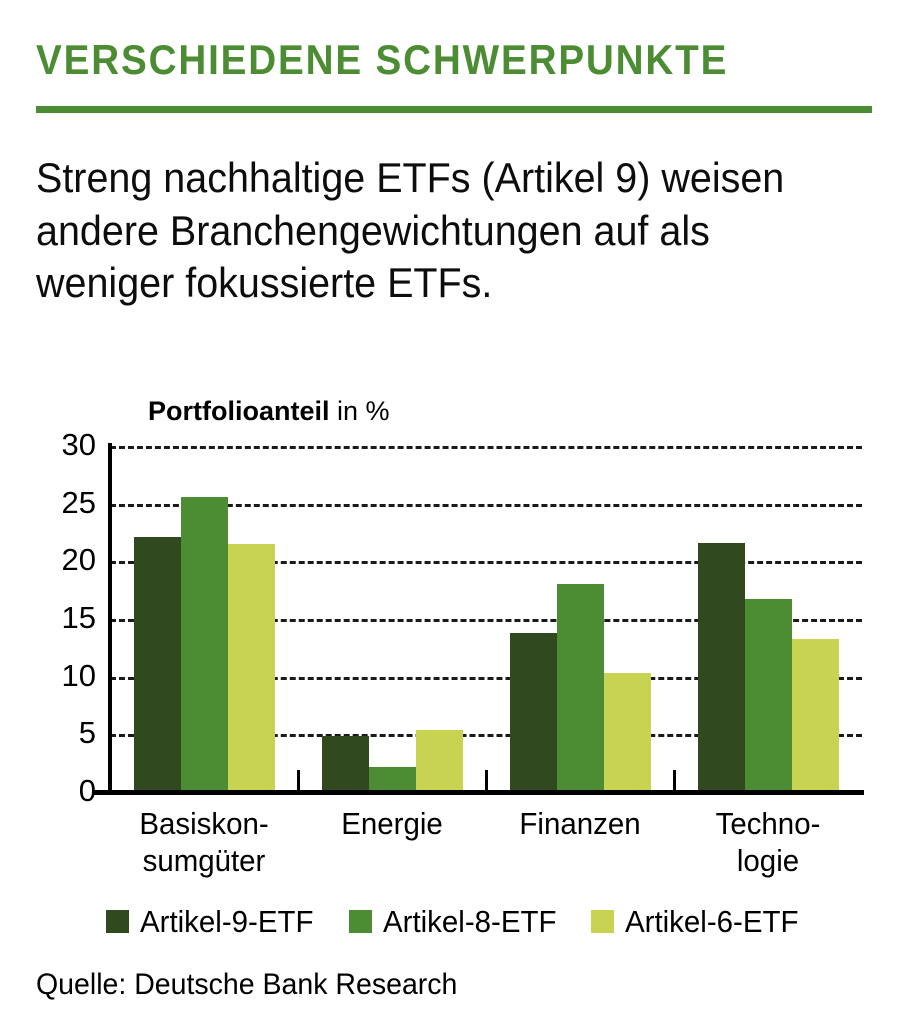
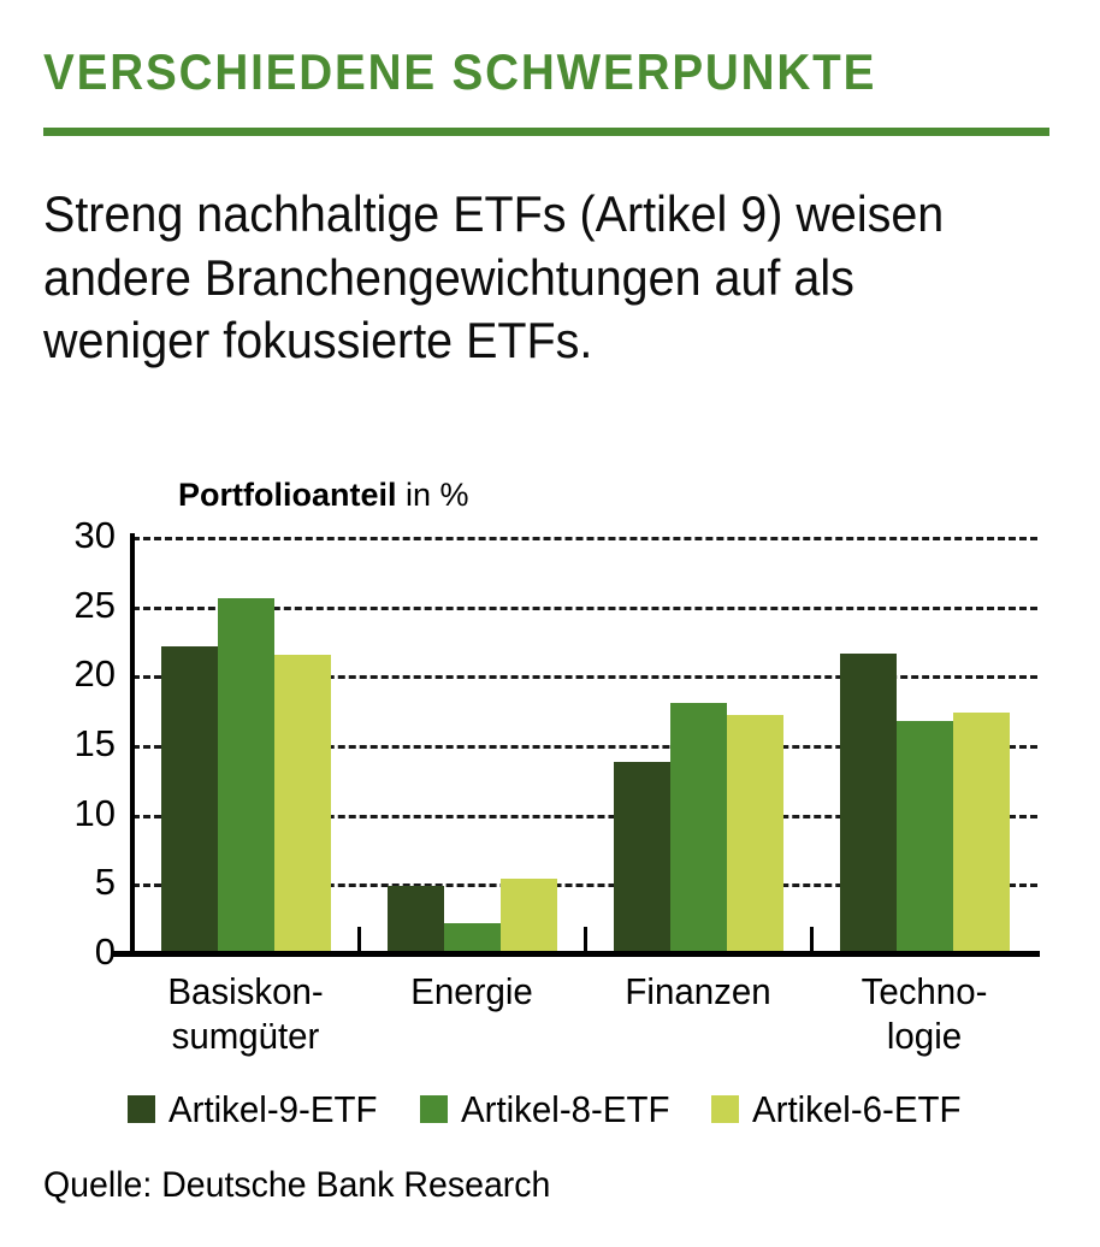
Artikel-6-ETF/Finanzen: 10.3 -> 17.2
Artikel-6-ETF/Techno- logie: 13.3 -> 17.3
